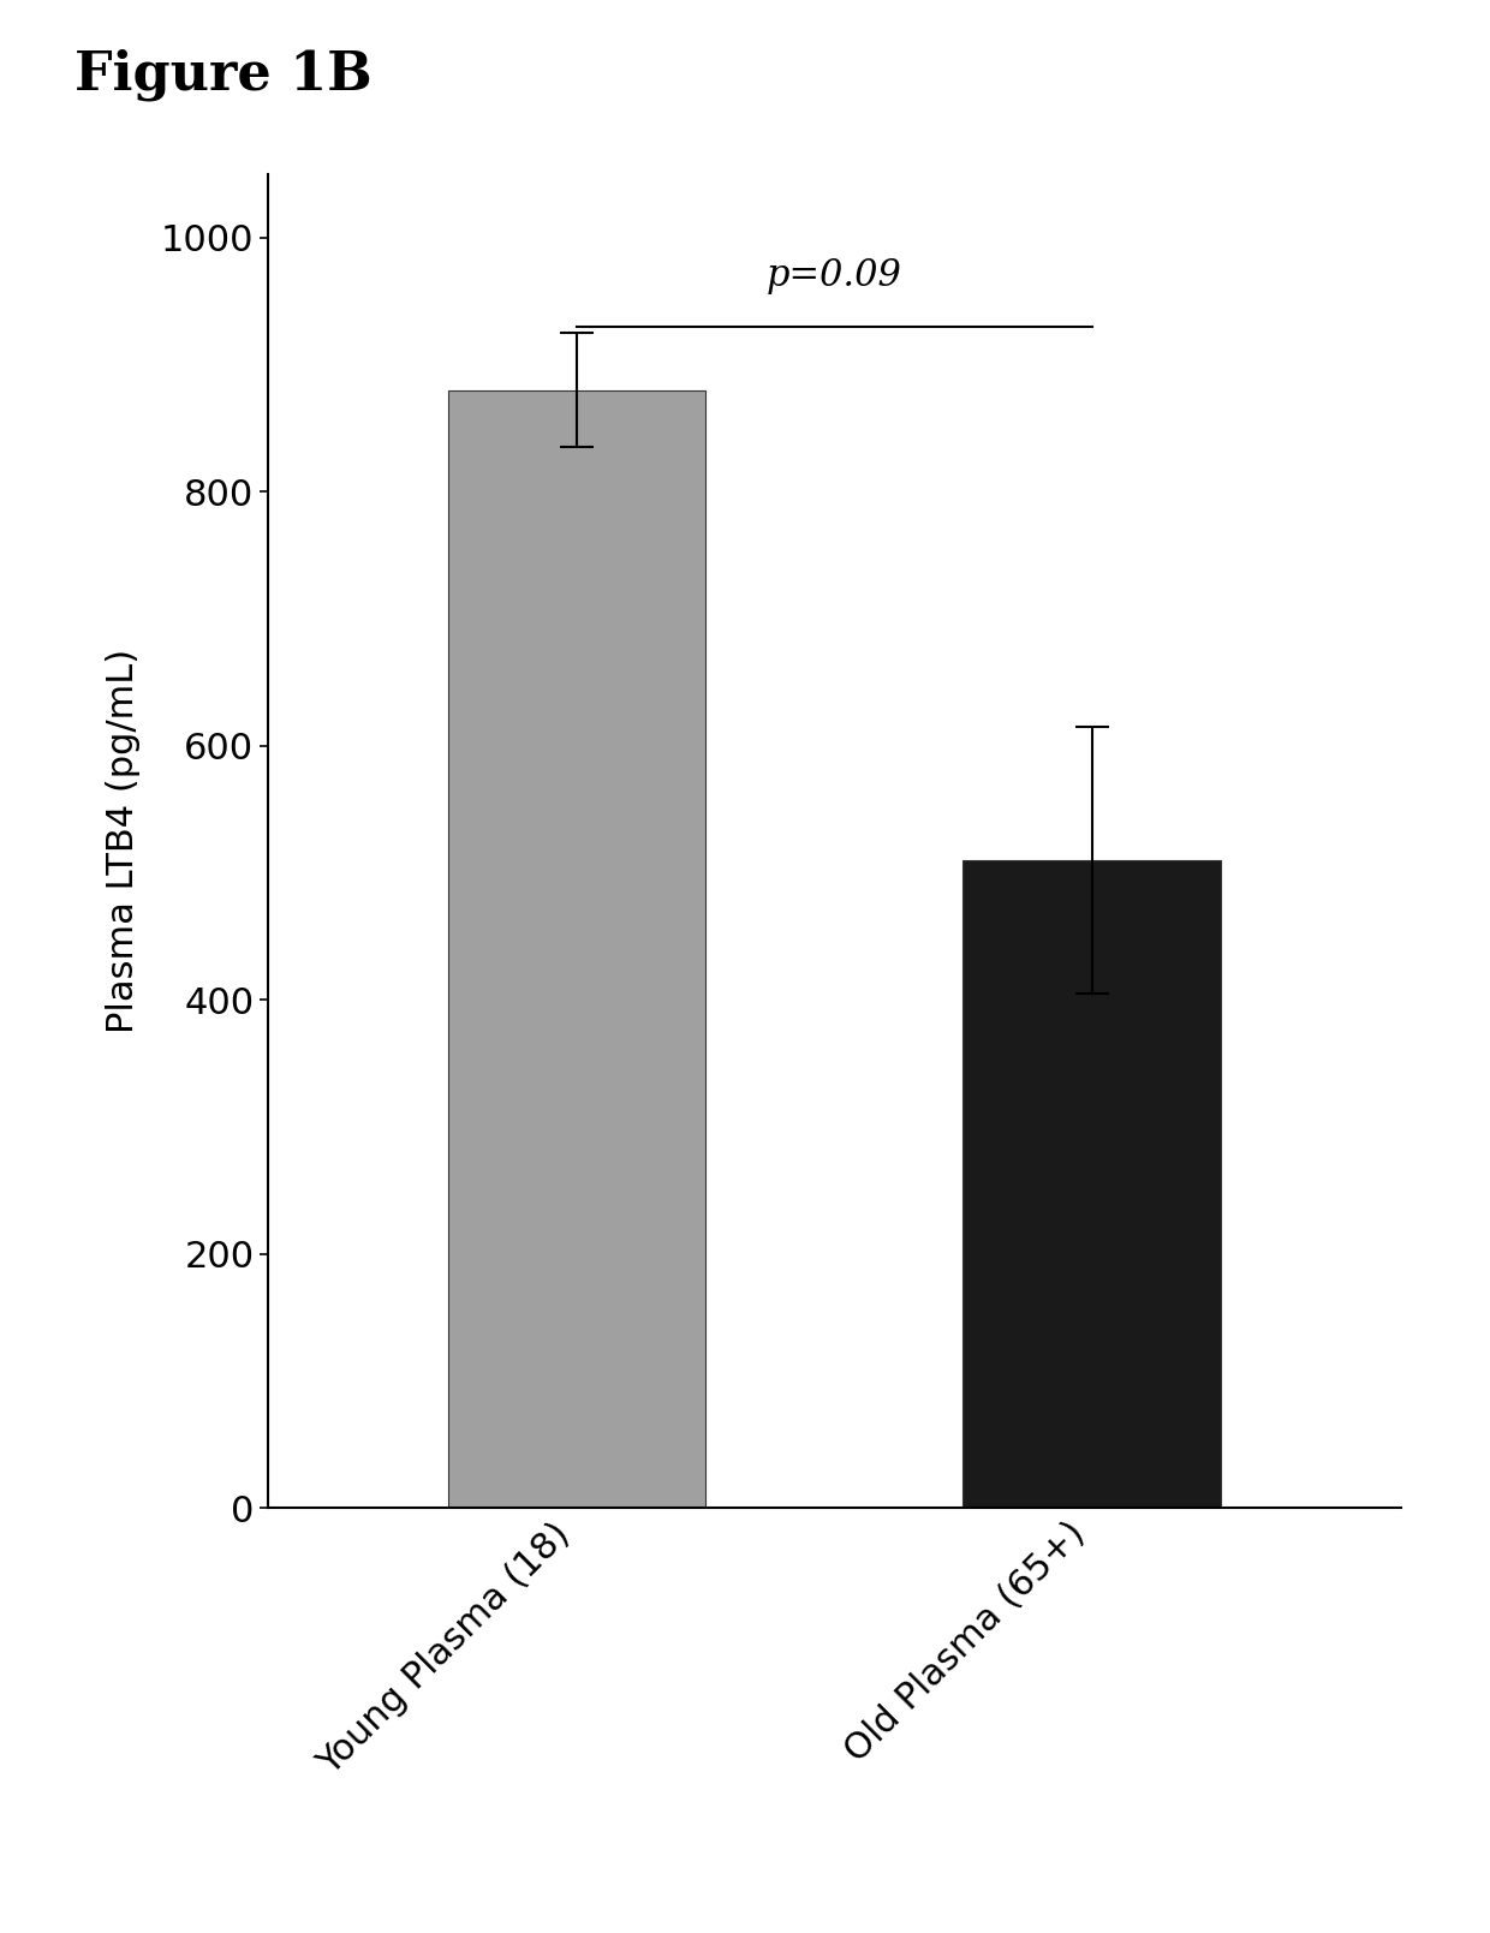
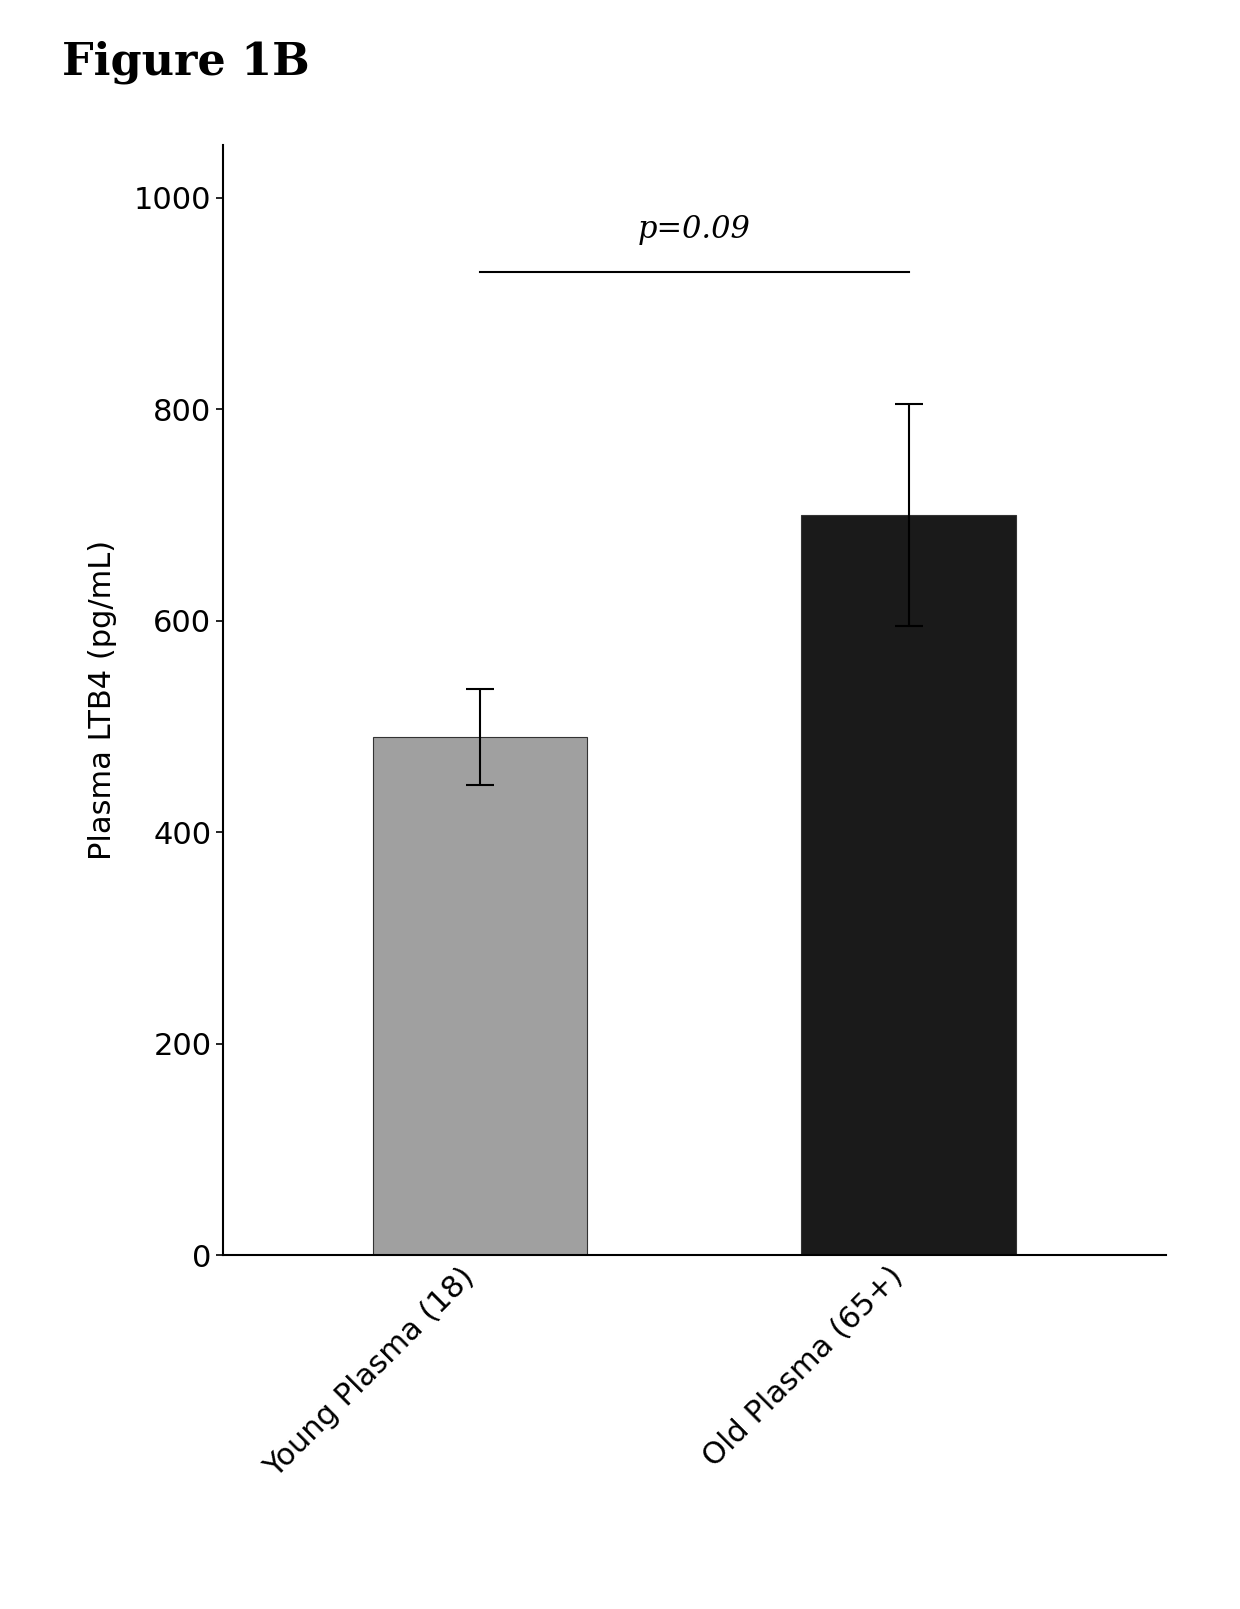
Young Plasma (18): 880 -> 490
Old Plasma (65+): 510 -> 700
